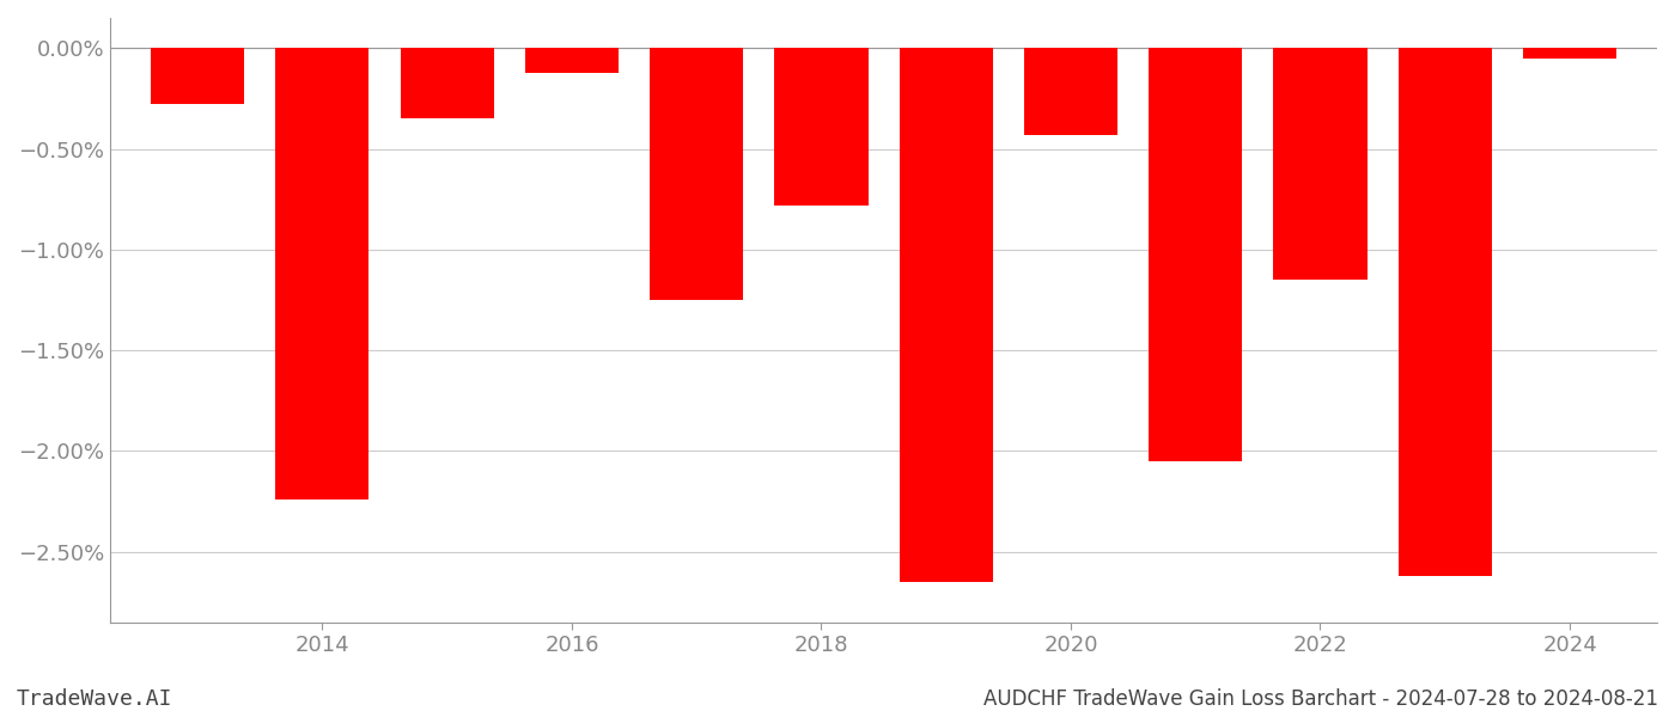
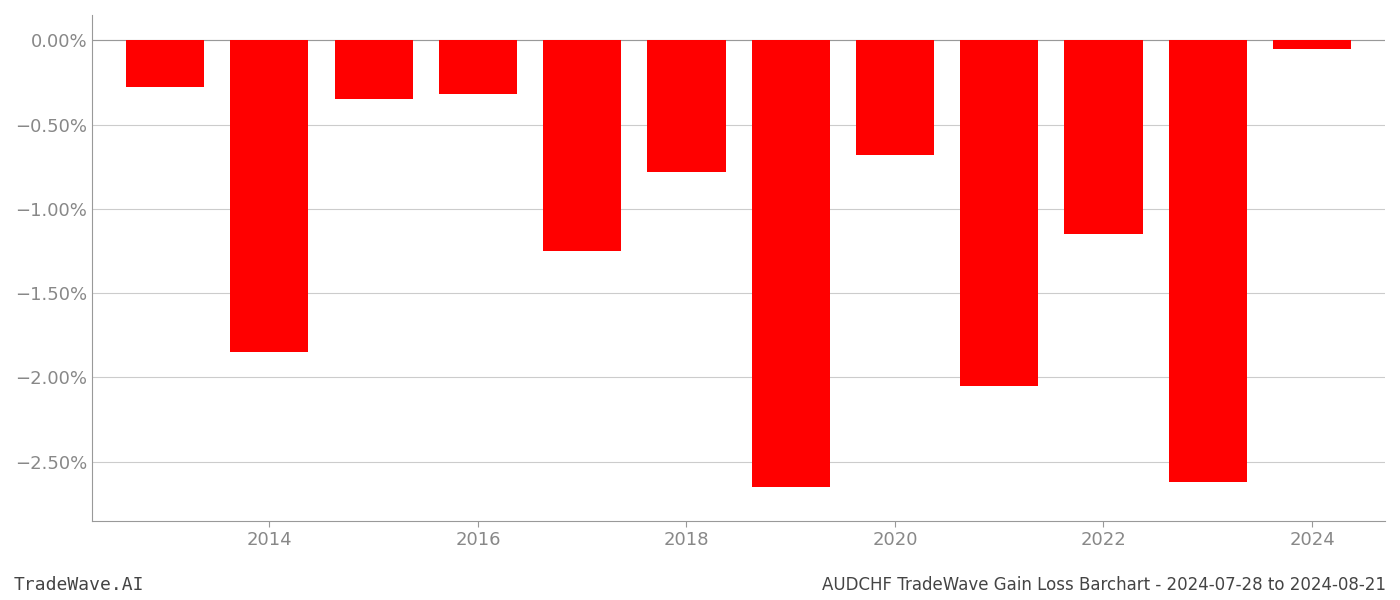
2014: -2.24% -> -1.85%
2016: -0.12% -> -0.32%
2020: -0.43% -> -0.68%
